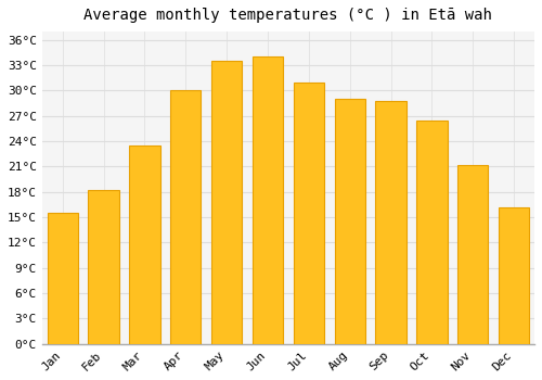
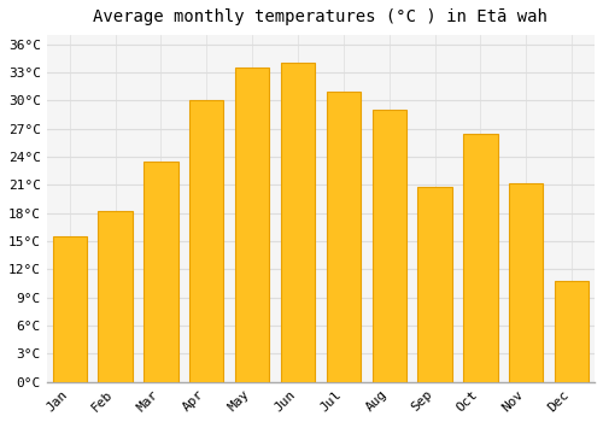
Sep: 28.8°C -> 20.8°C
Dec: 16.2°C -> 10.8°C
